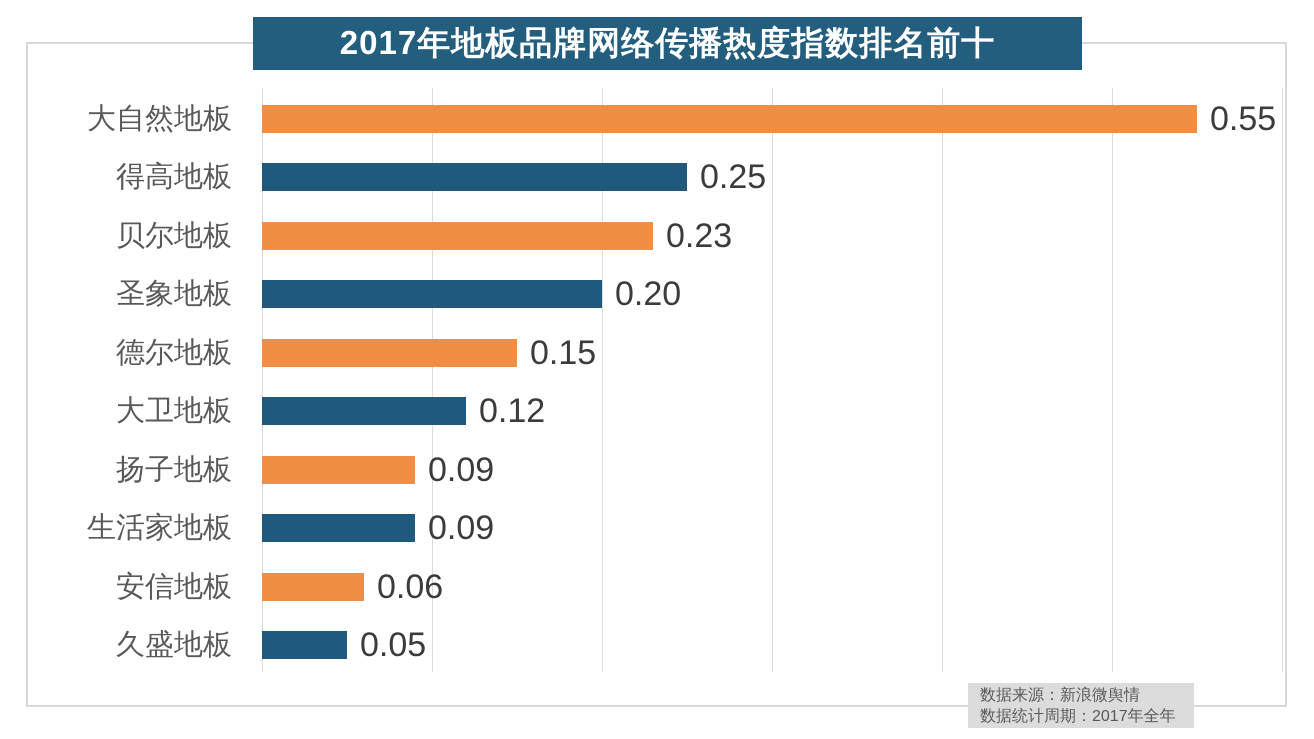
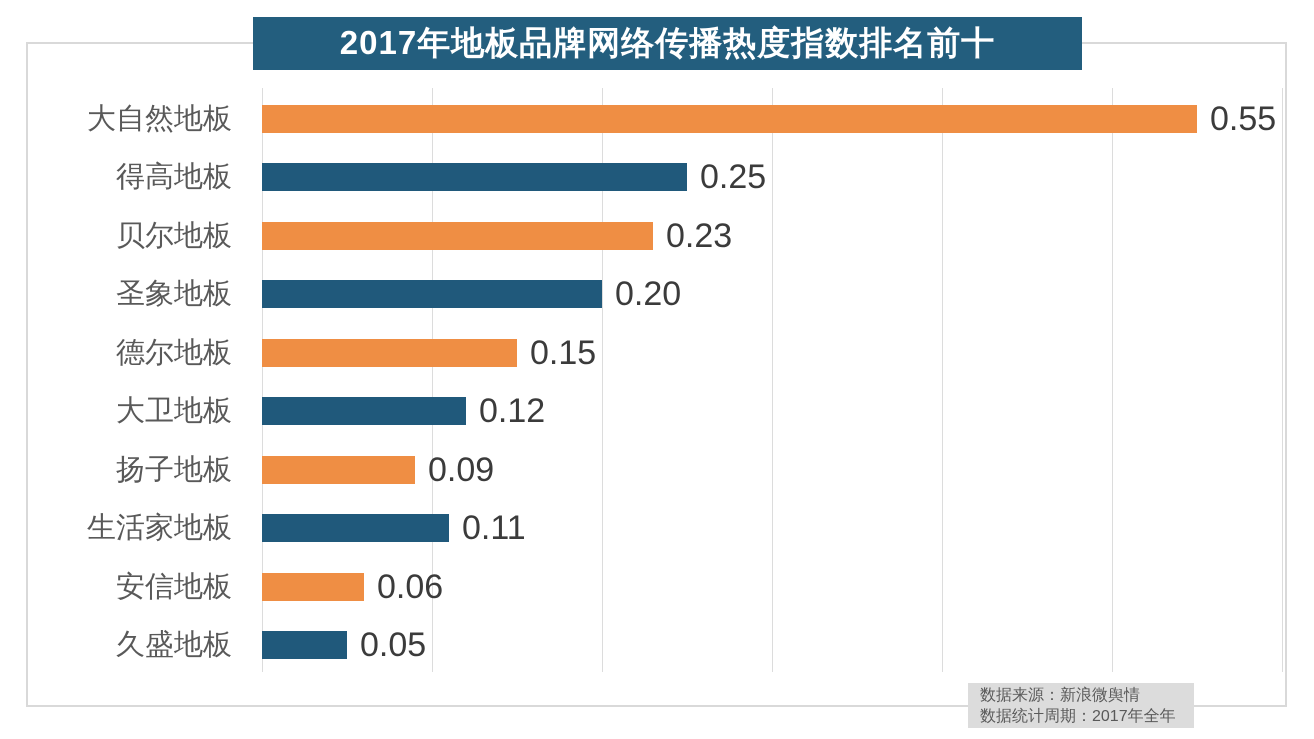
生活家地板: 0.09 -> 0.11
